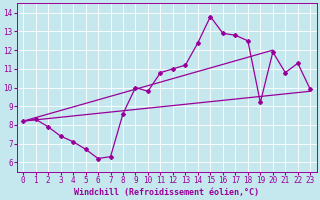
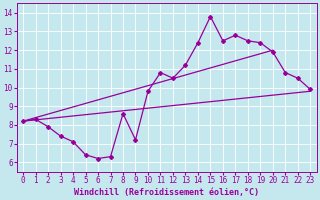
5: 6.7 -> 6.4
9: 10.0 -> 7.2
12: 11.0 -> 10.5
16: 12.9 -> 12.5
19: 9.2 -> 12.4
22: 11.3 -> 10.5
